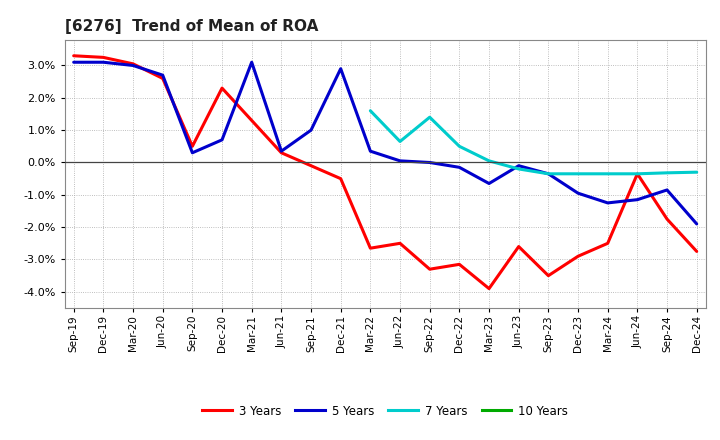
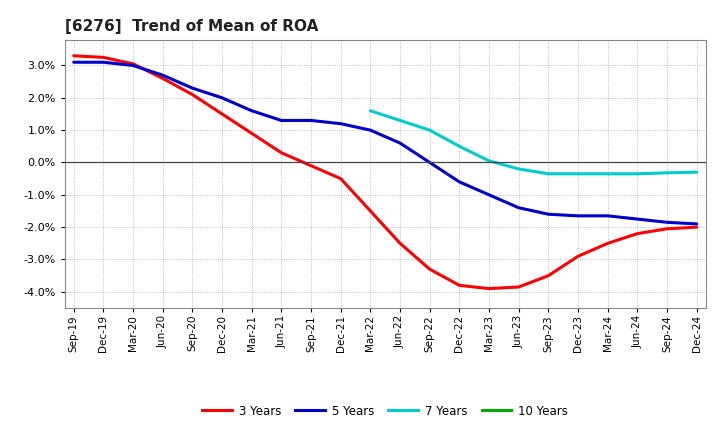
3 Years/Sep-20: 0.50% -> 2.10%
5 Years/Sep-20: 0.30% -> 2.30%
3 Years/Dec-20: 2.30% -> 1.50%
5 Years/Dec-20: 0.70% -> 2.00%
3 Years/Mar-21: 1.30% -> 0.90%
5 Years/Mar-21: 3.10% -> 1.60%
5 Years/Jun-21: 0.35% -> 1.30%
5 Years/Sep-21: 1.00% -> 1.30%
5 Years/Dec-21: 2.90% -> 1.20%
3 Years/Mar-22: -2.65% -> -1.50%
5 Years/Mar-22: 0.35% -> 1.00%
5 Years/Jun-22: 0.05% -> 0.60%
7 Years/Jun-22: 0.65% -> 1.30%
7 Years/Sep-22: 1.40% -> 1.00%
3 Years/Dec-22: -3.15% -> -3.80%
5 Years/Dec-22: -0.15% -> -0.60%
5 Years/Mar-23: -0.65% -> -1.00%
3 Years/Jun-23: -2.60% -> -3.85%
5 Years/Jun-23: -0.10% -> -1.40%
5 Years/Sep-23: -0.35% -> -1.60%
5 Years/Dec-23: -0.95% -> -1.65%
5 Years/Mar-24: -1.25% -> -1.65%
3 Years/Jun-24: -0.35% -> -2.20%
5 Years/Jun-24: -1.15% -> -1.75%
3 Years/Sep-24: -1.75% -> -2.05%
5 Years/Sep-24: -0.85% -> -1.85%
3 Years/Dec-24: -2.75% -> -2.00%
